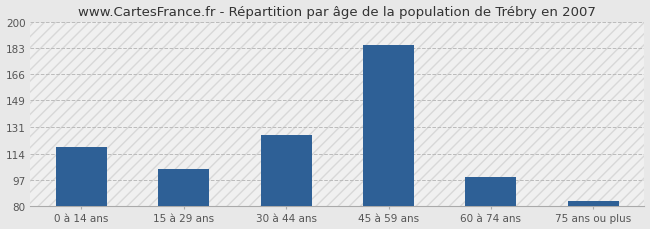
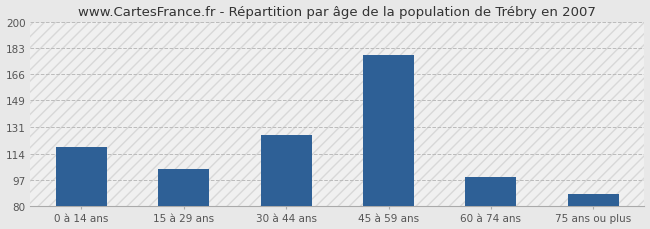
45 à 59 ans: 185 -> 178
75 ans ou plus: 83 -> 88
